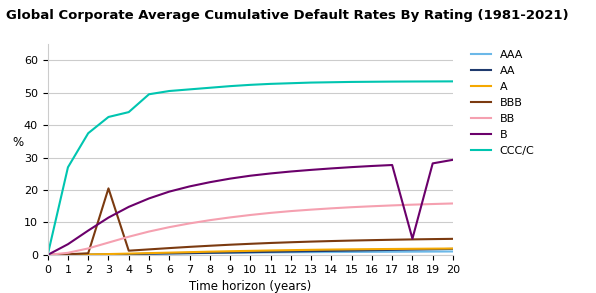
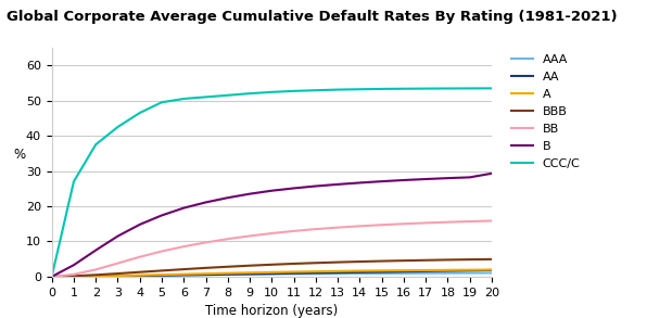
BBB/3: 20.5 -> 0.9
CCC/C/4: 44.0 -> 46.5
B/18: 5.0 -> 28.0
